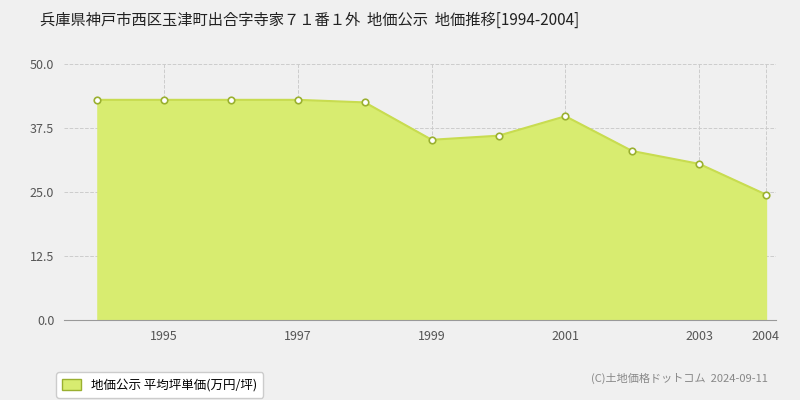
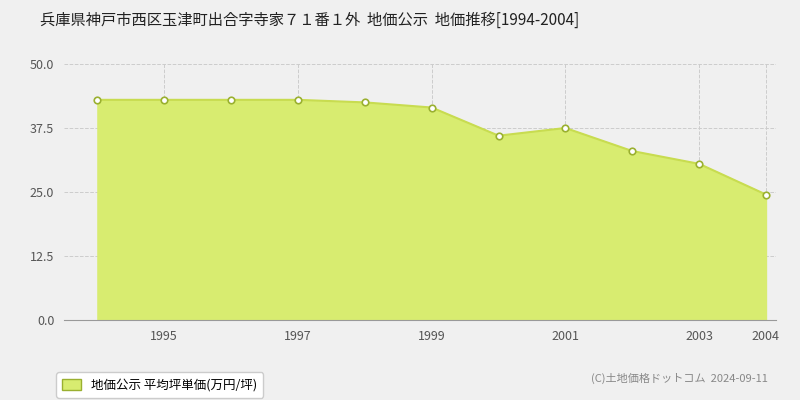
1999: 35.2 -> 41.5
2001: 39.8 -> 37.5
